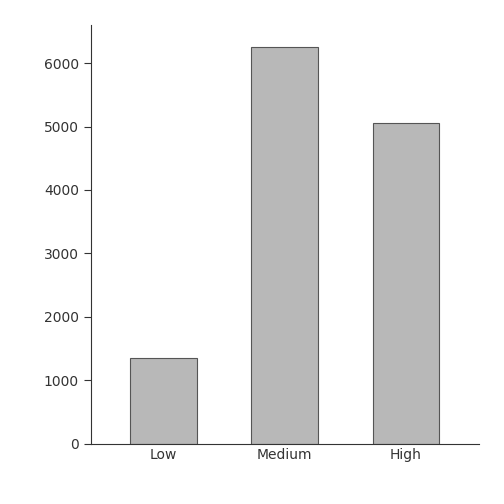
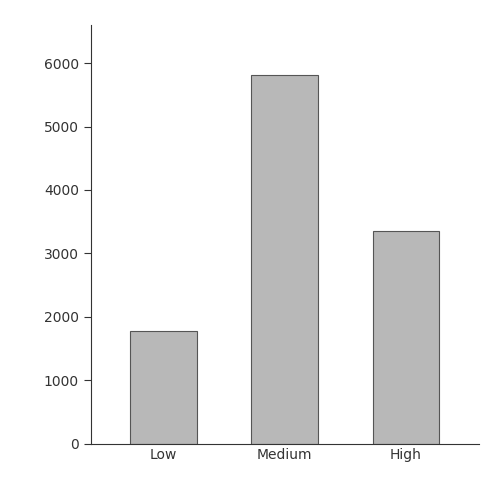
Low: 1350 -> 1780
Medium: 6250 -> 5820
High: 5050 -> 3360
